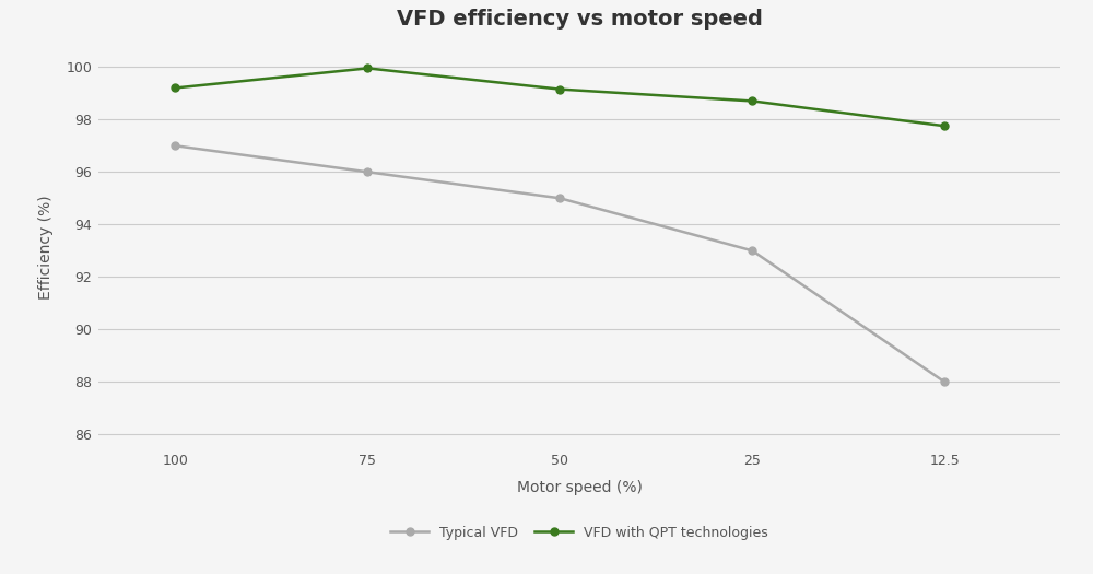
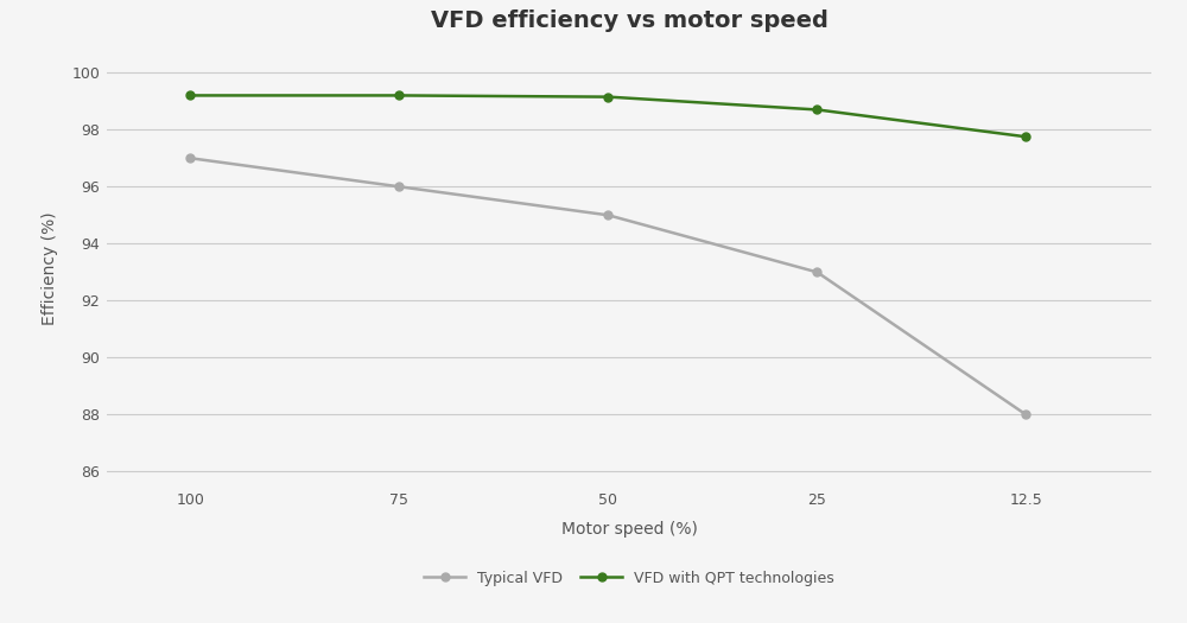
VFD with QPT technologies/75: 99.95 -> 99.20
